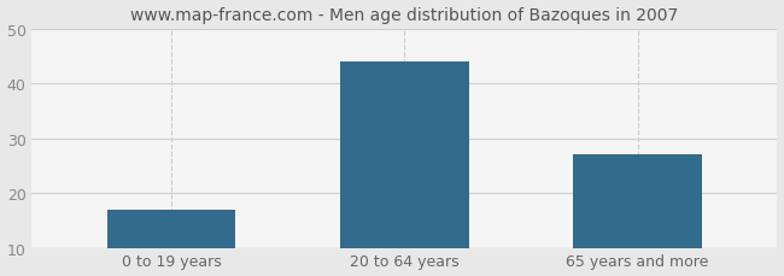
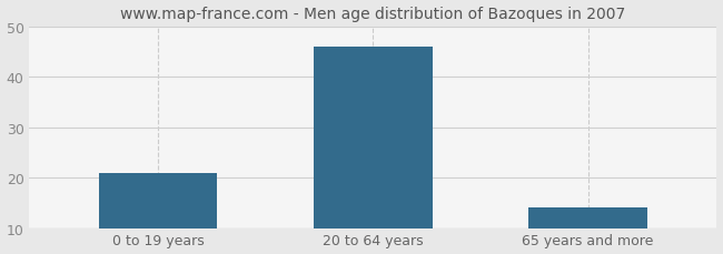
0 to 19 years: 17 -> 21
20 to 64 years: 44 -> 46
65 years and more: 27 -> 14
